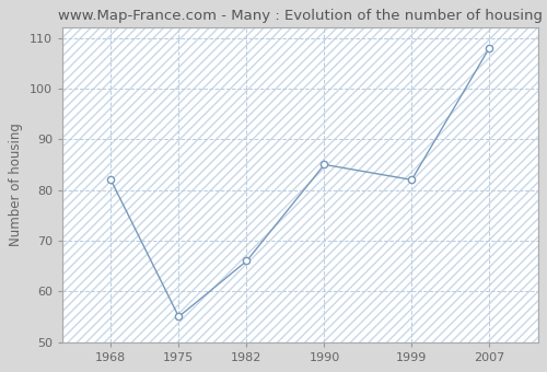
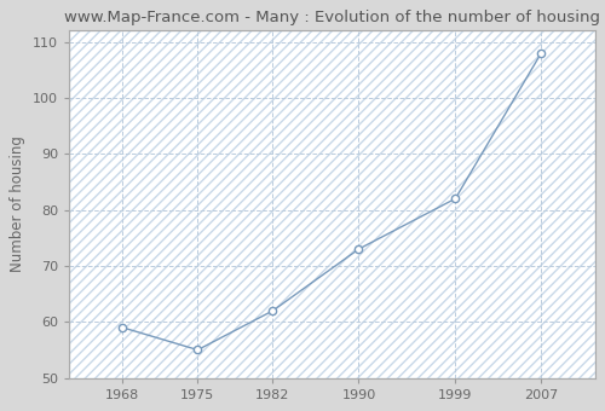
1968: 82 -> 59
1982: 66 -> 62
1990: 85 -> 73
